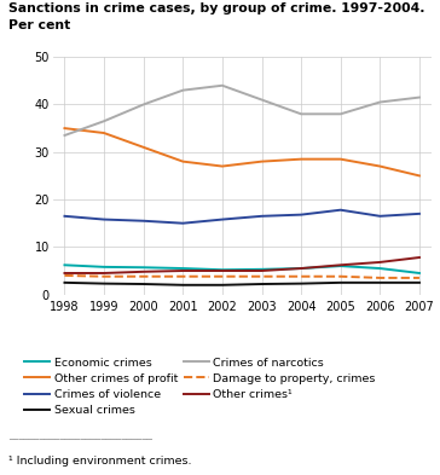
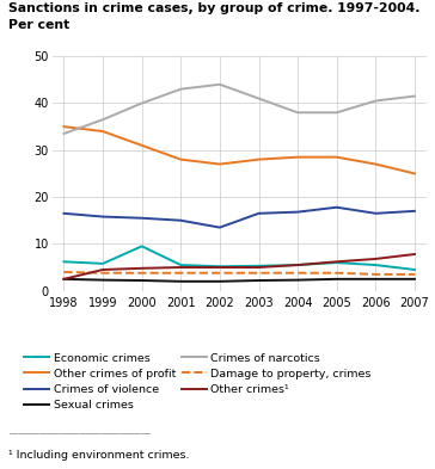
Other crimes¹/1998: 4.5 -> 2.5
Economic crimes/2000: 5.7 -> 9.5
Crimes of violence/2002: 15.8 -> 13.5
